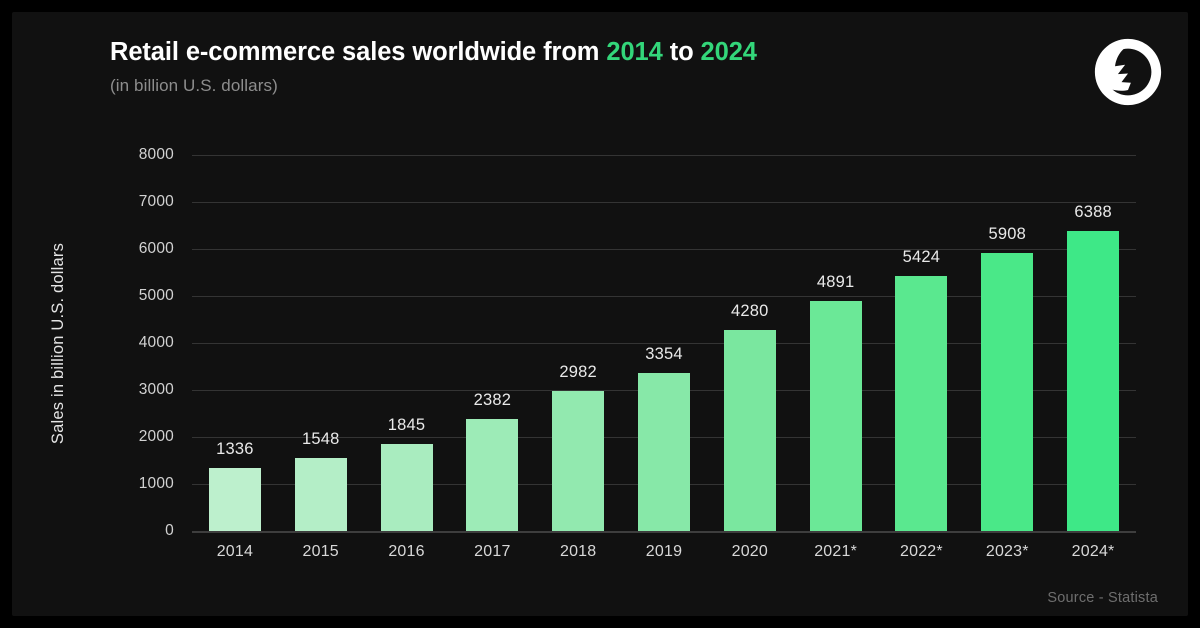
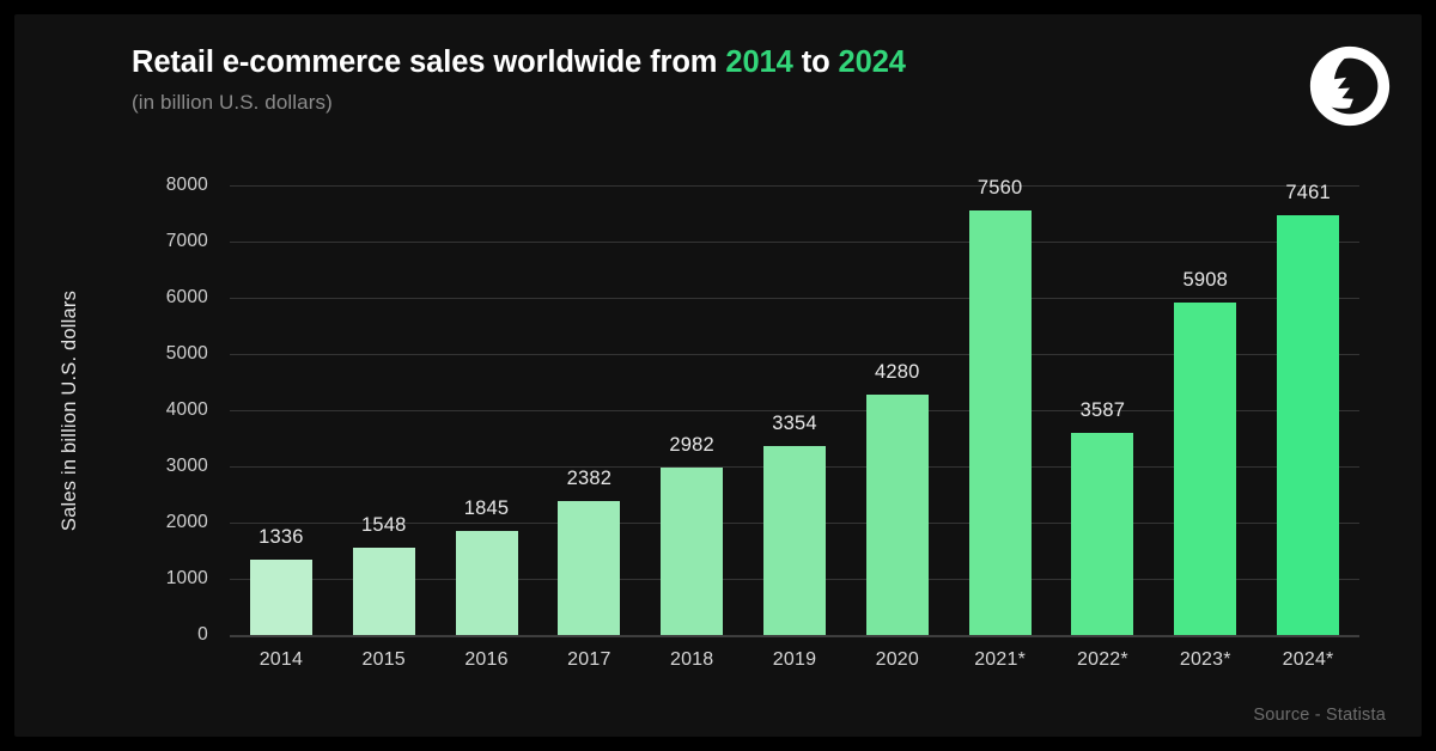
2021*: 4891 -> 7560
2022*: 5424 -> 3587
2024*: 6388 -> 7461
